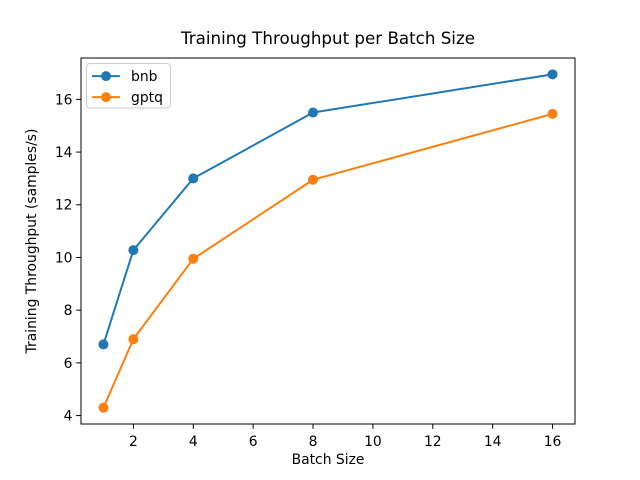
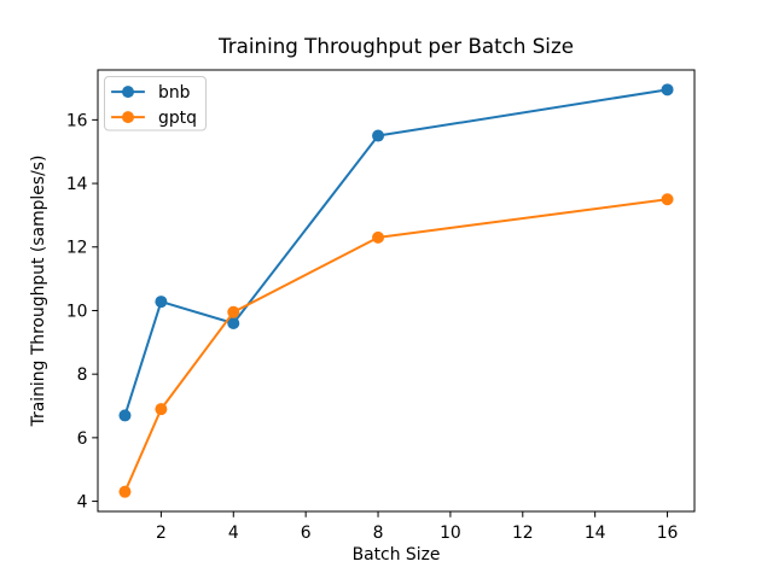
bnb/4: 13.0 -> 9.6
gptq/8: 12.9 -> 12.3
gptq/16: 15.4 -> 13.5
